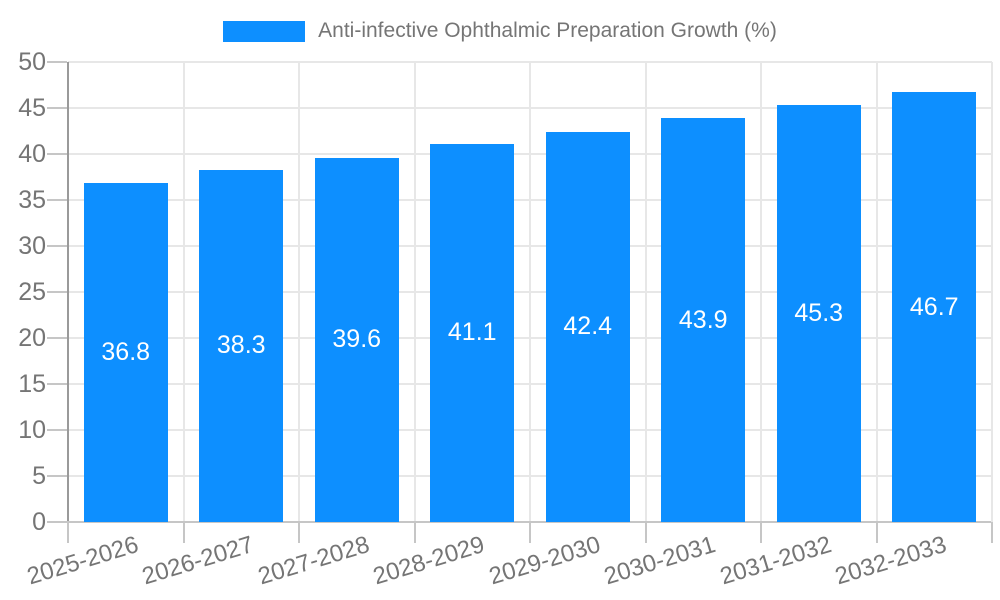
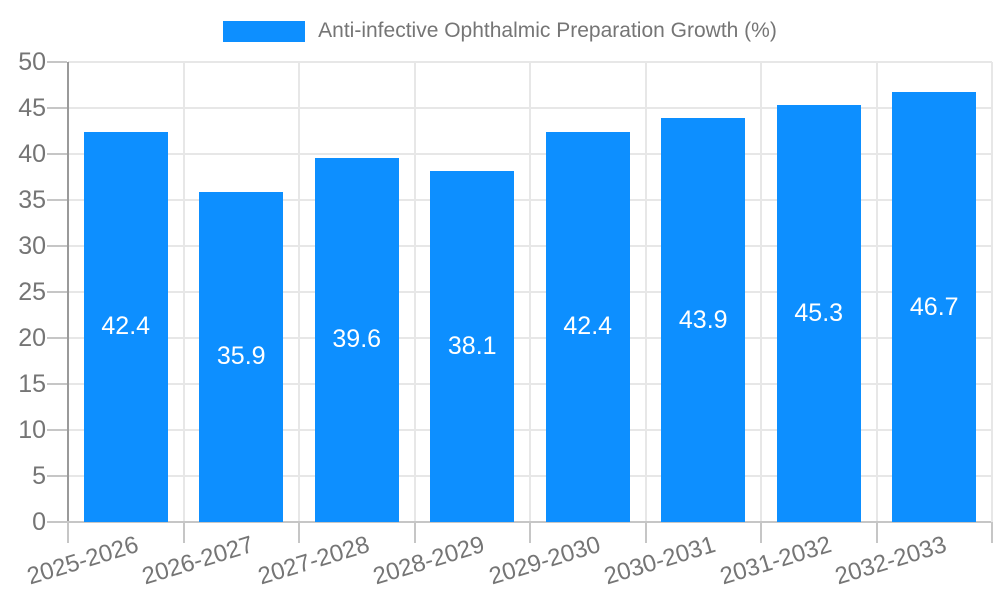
2025-2026: 36.8 -> 42.4
2026-2027: 38.3 -> 35.9
2028-2029: 41.1 -> 38.1
